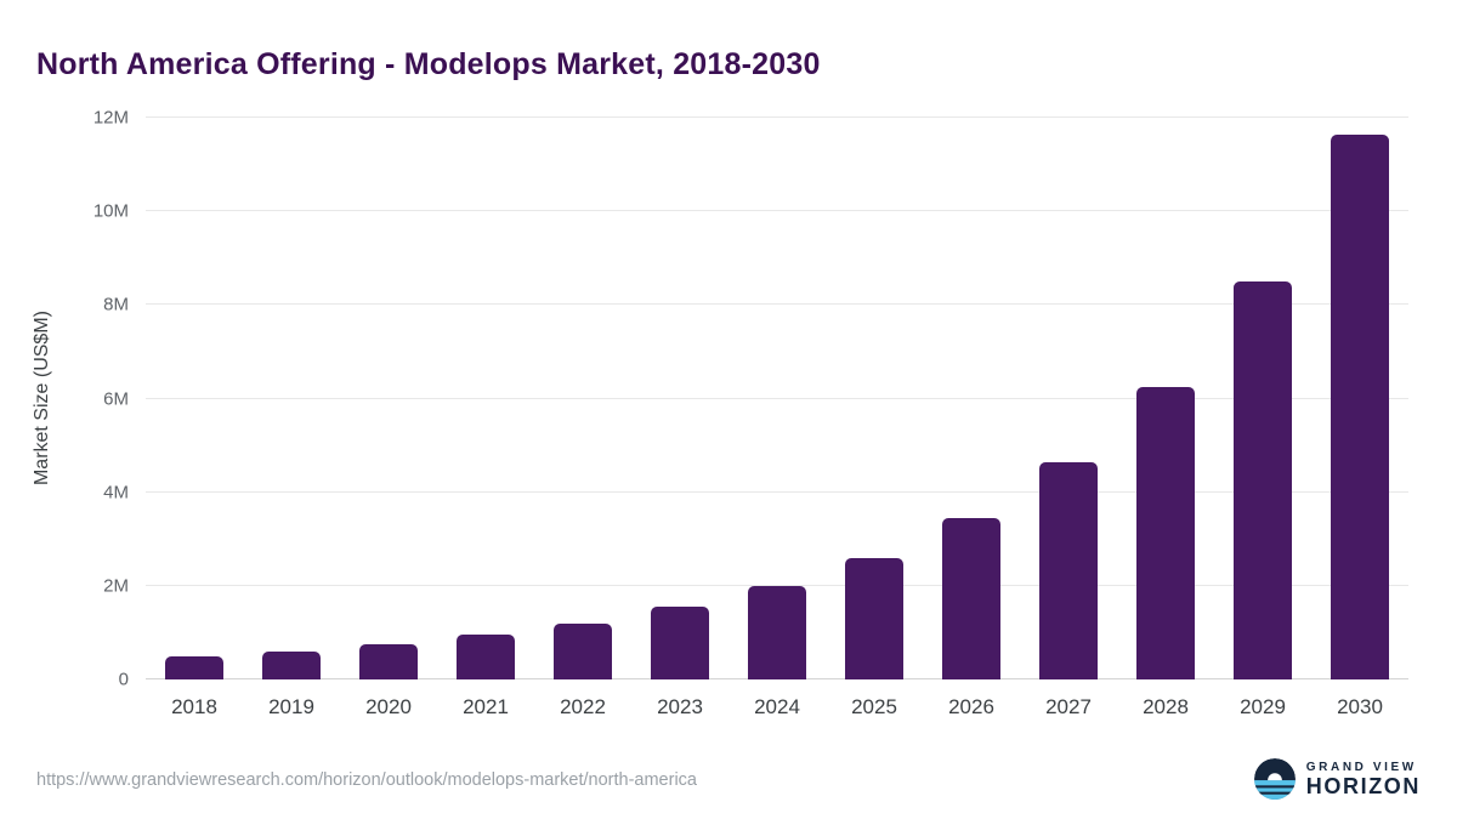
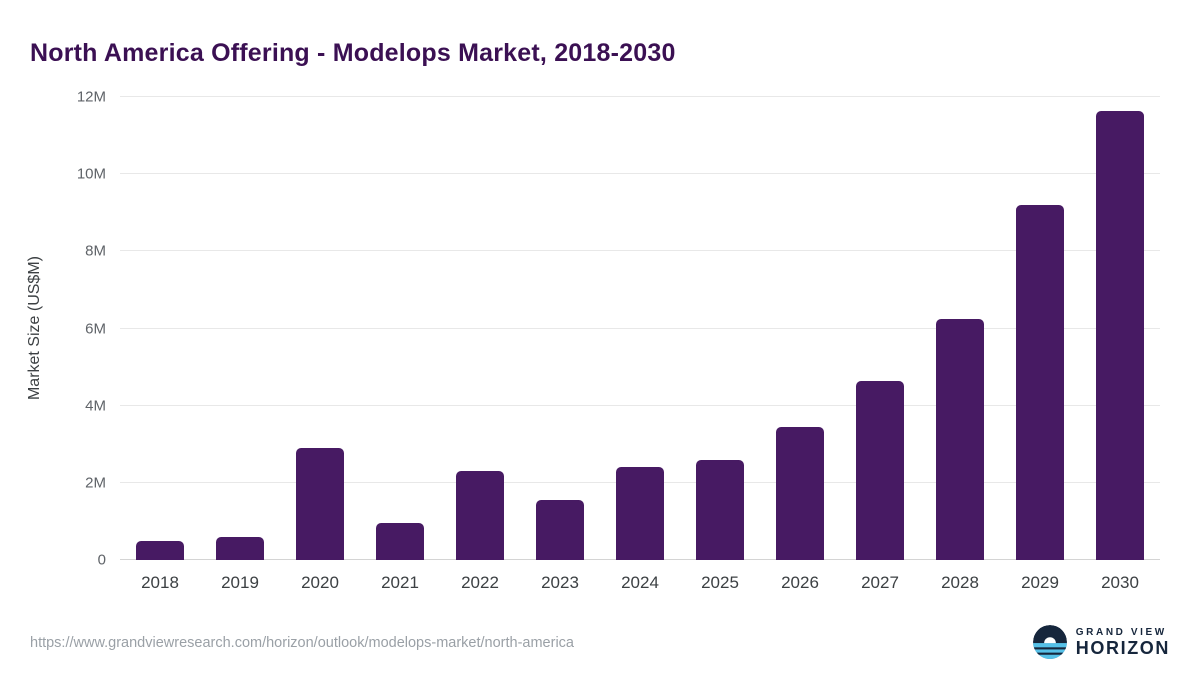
2020: 0.8M -> 2.9M
2022: 1.2M -> 2.3M
2024: 2.0M -> 2.4M
2029: 8.5M -> 9.2M
